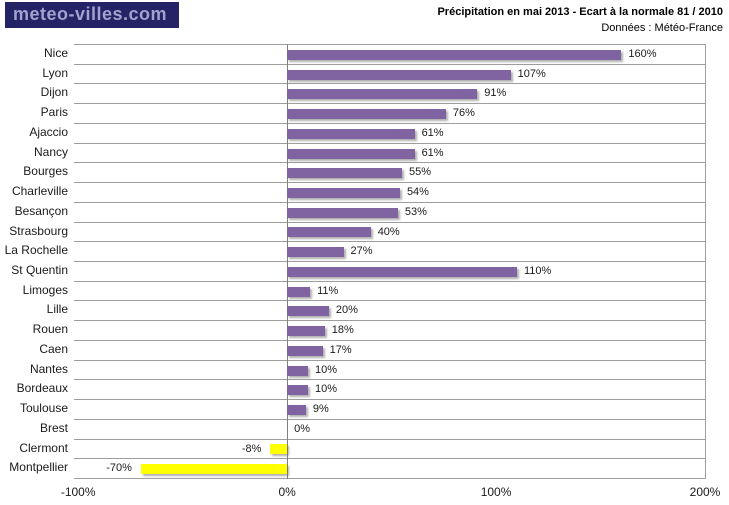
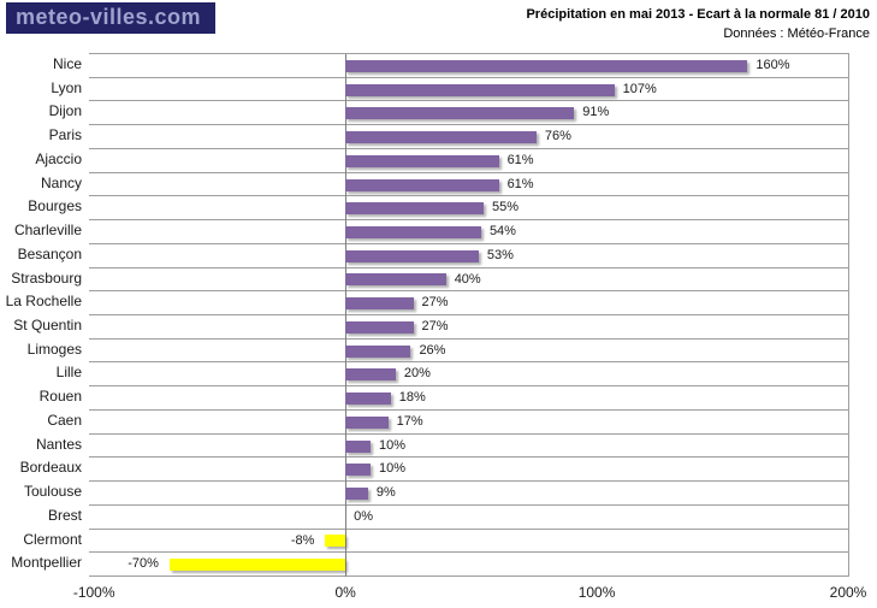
St Quentin: 110% -> 27%
Limoges: 11% -> 26%
